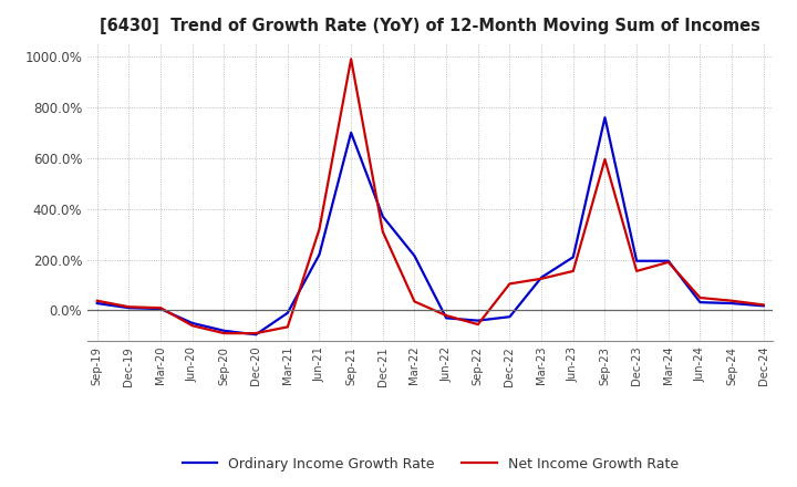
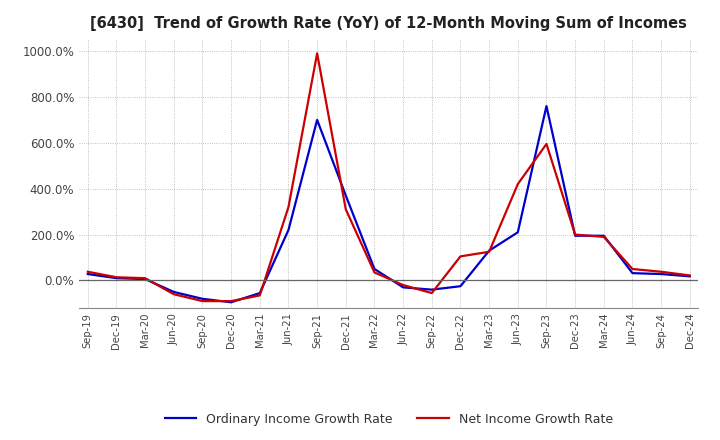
Ordinary Income Growth Rate/Mar-21: -10% -> -55%
Ordinary Income Growth Rate/Mar-22: 215% -> 50%
Net Income Growth Rate/Jun-23: 155% -> 420%
Net Income Growth Rate/Dec-23: 155% -> 200%
